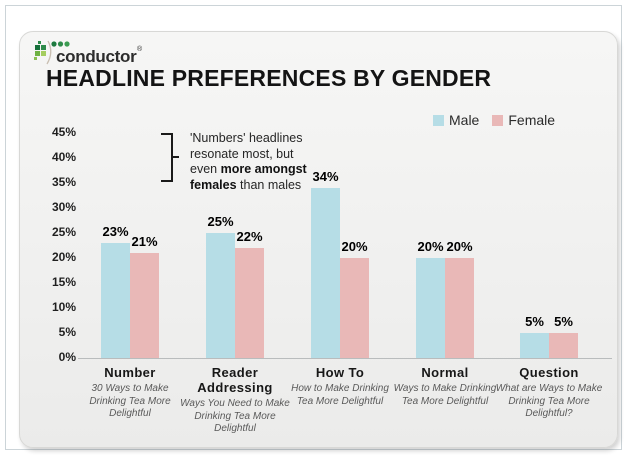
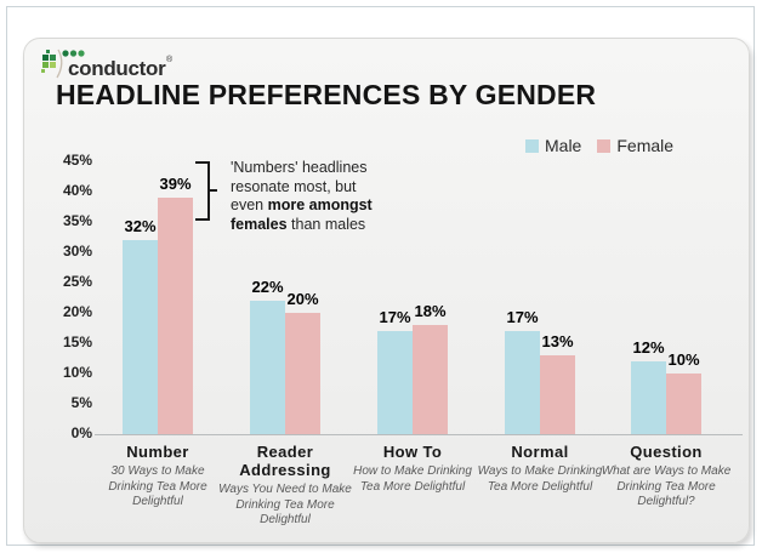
Male/Number: 23% -> 32%
Female/Number: 21% -> 39%
Male/Reader Addressing: 25% -> 22%
Female/Reader Addressing: 22% -> 20%
Male/How To: 34% -> 17%
Female/How To: 20% -> 18%
Male/Normal: 20% -> 17%
Female/Normal: 20% -> 13%
Male/Question: 5% -> 12%
Female/Question: 5% -> 10%
